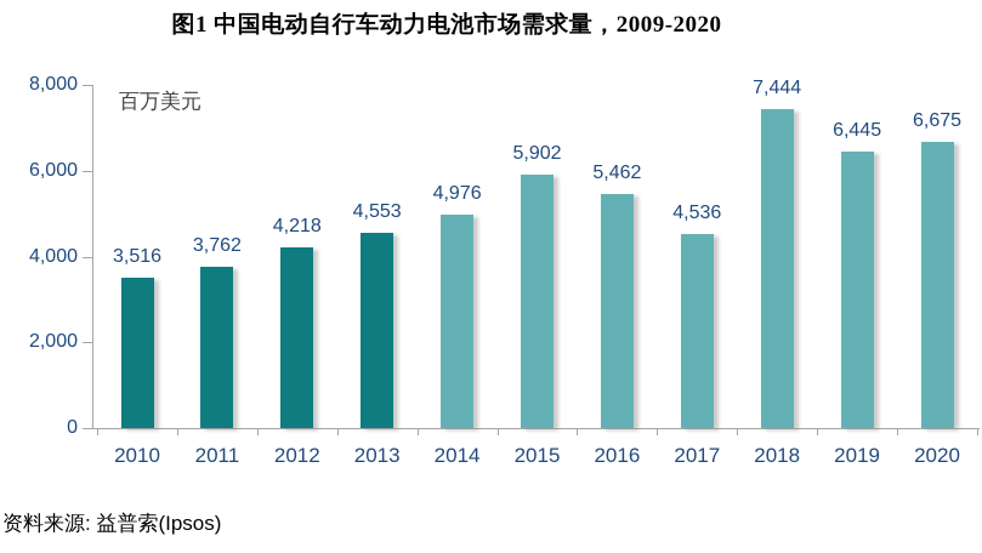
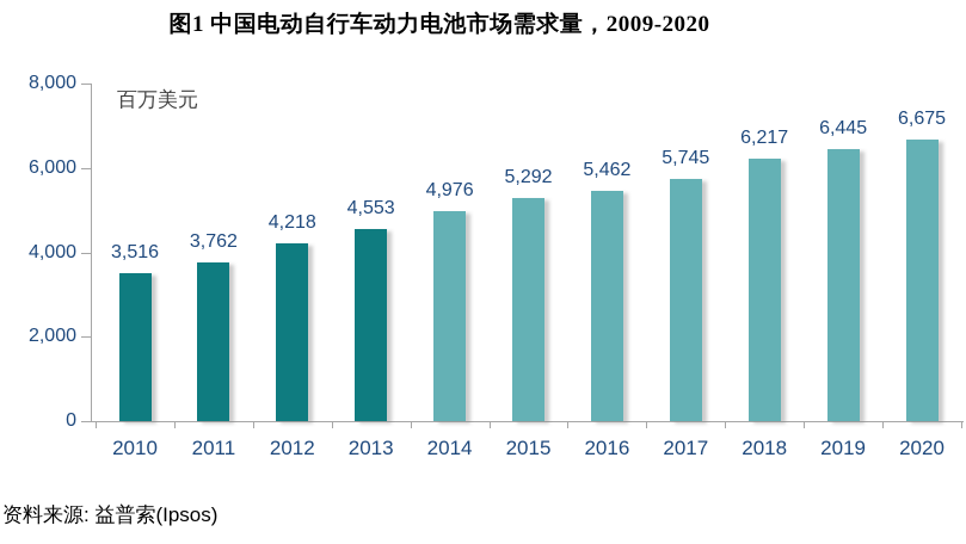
2015: 5,902 -> 5,292
2017: 4,536 -> 5,745
2018: 7,444 -> 6,217
